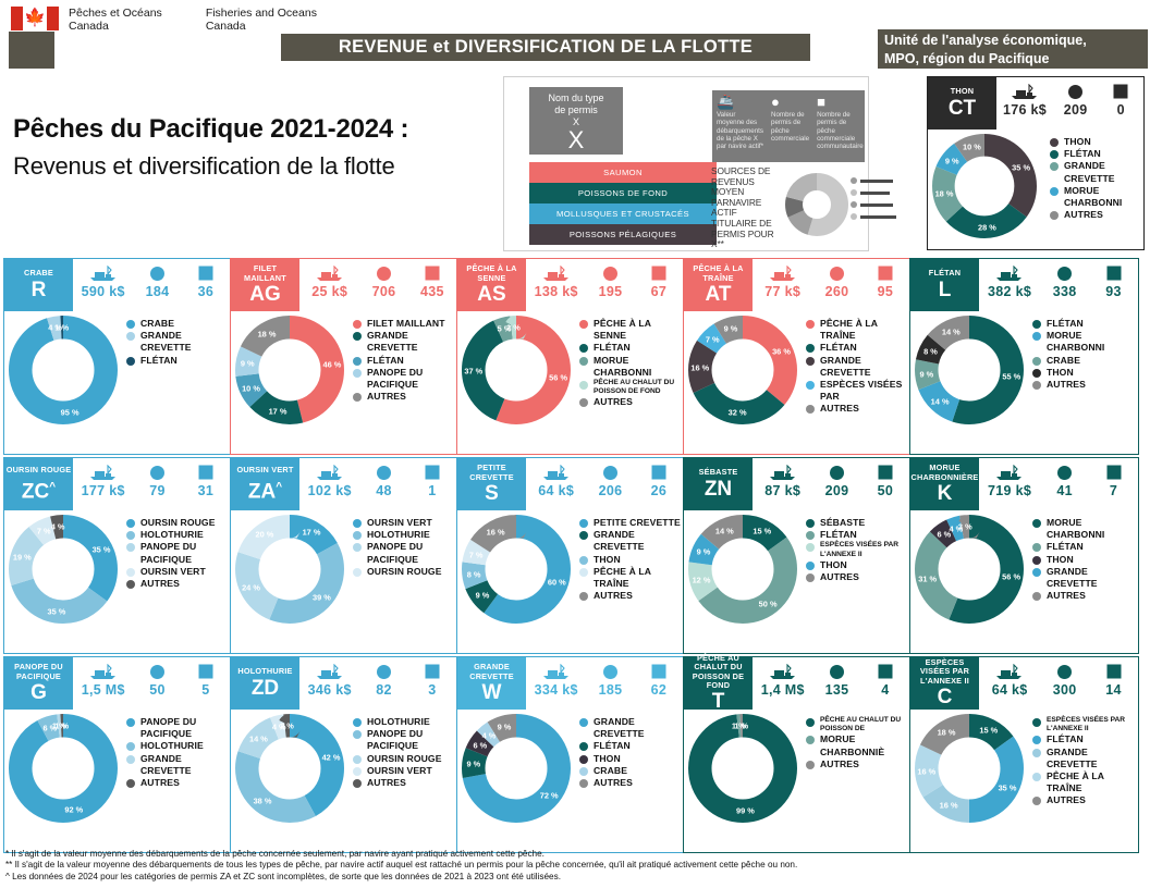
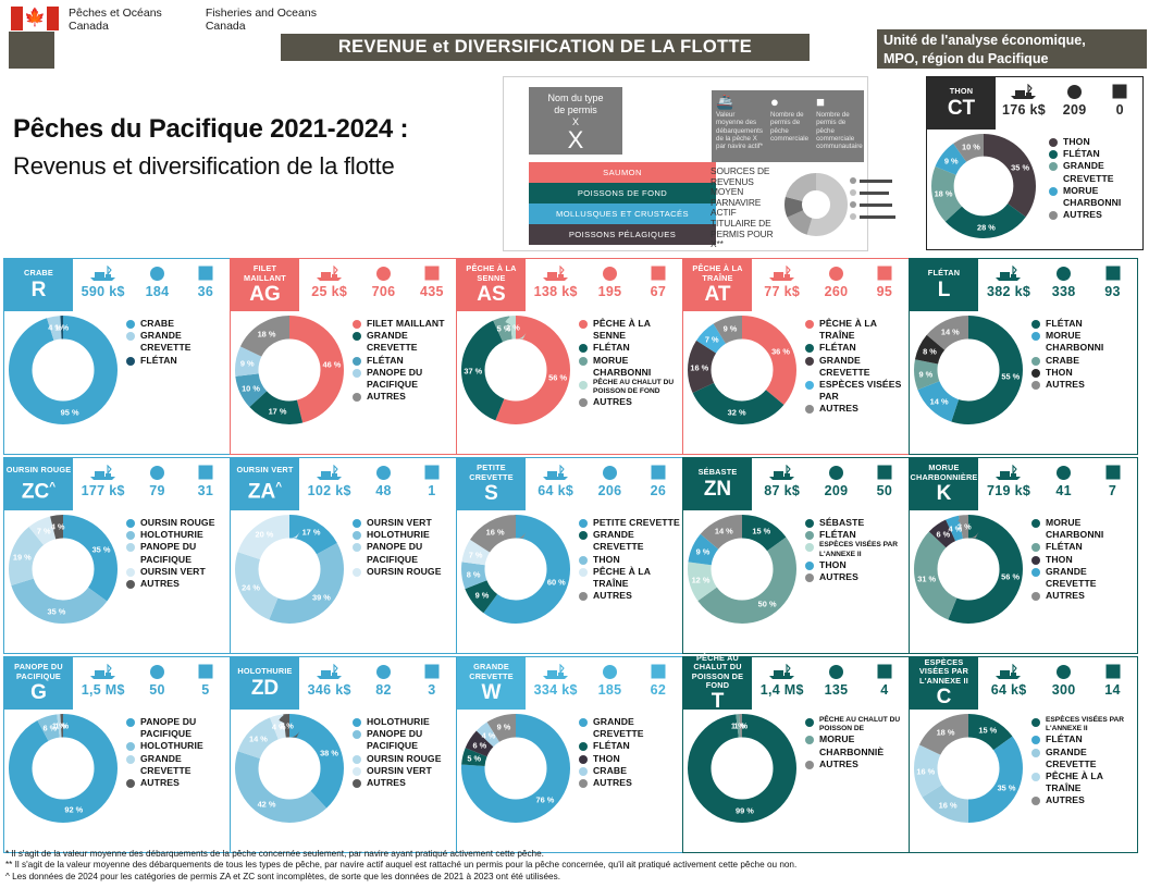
HOLOTHURIE/HOLOTHURIE: 42 -> 38
HOLOTHURIE/PANOPE DU PACIFIQUE: 38 -> 42
GRANDE CREVETTE/GRANDE CREVETTE: 72 -> 76
GRANDE CREVETTE/FLÉTAN: 9 -> 5
